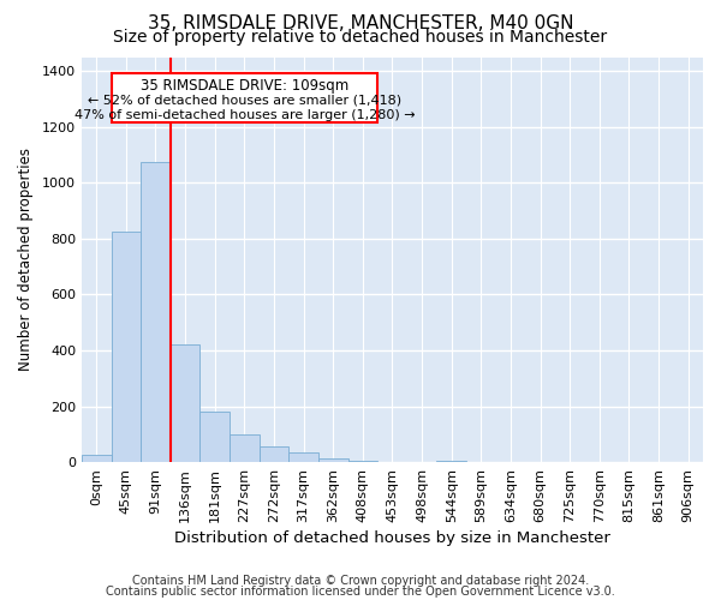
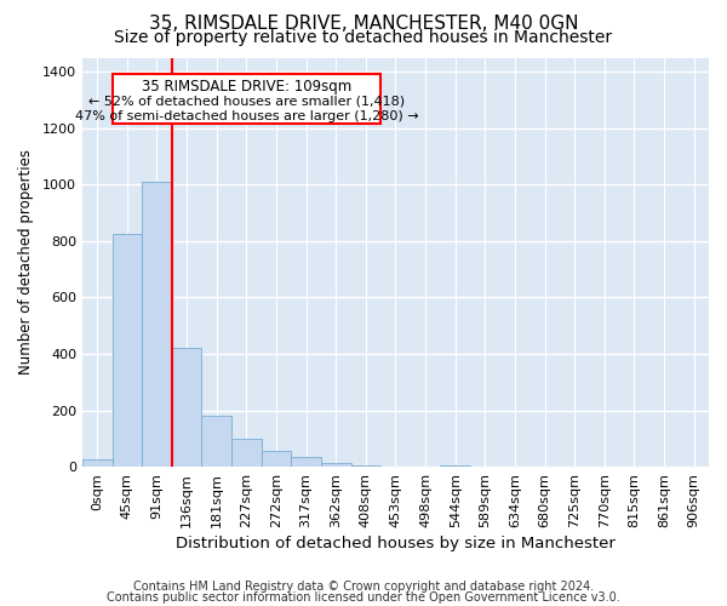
91sqm: 1075 -> 1010
